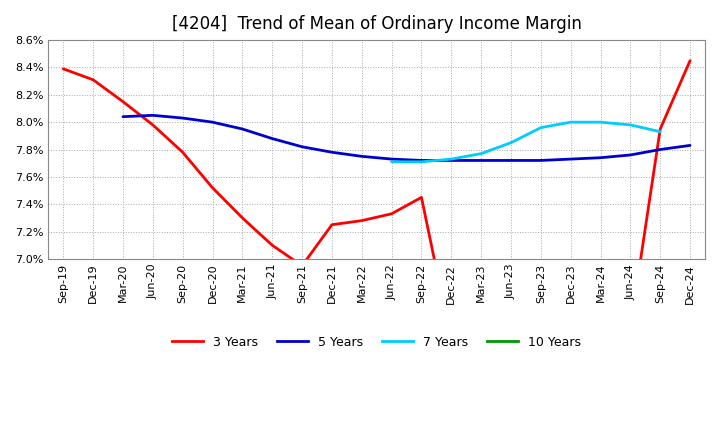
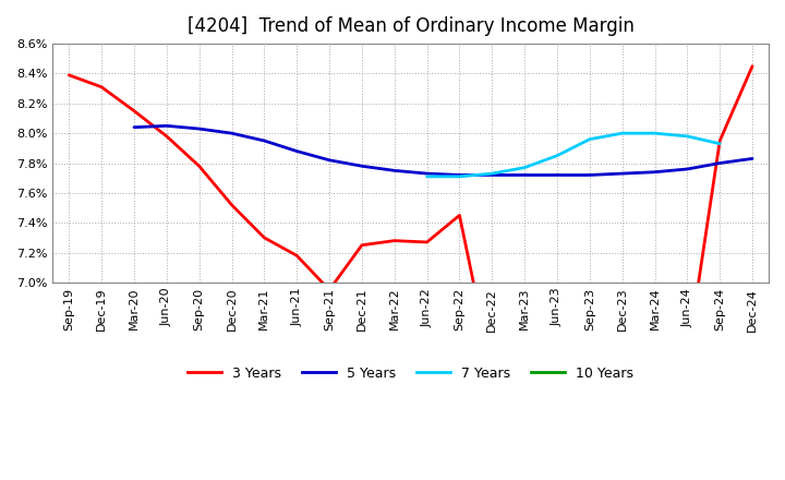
3 Years/Jun-21: 7.10% -> 7.18%
3 Years/Jun-22: 7.33% -> 7.27%
